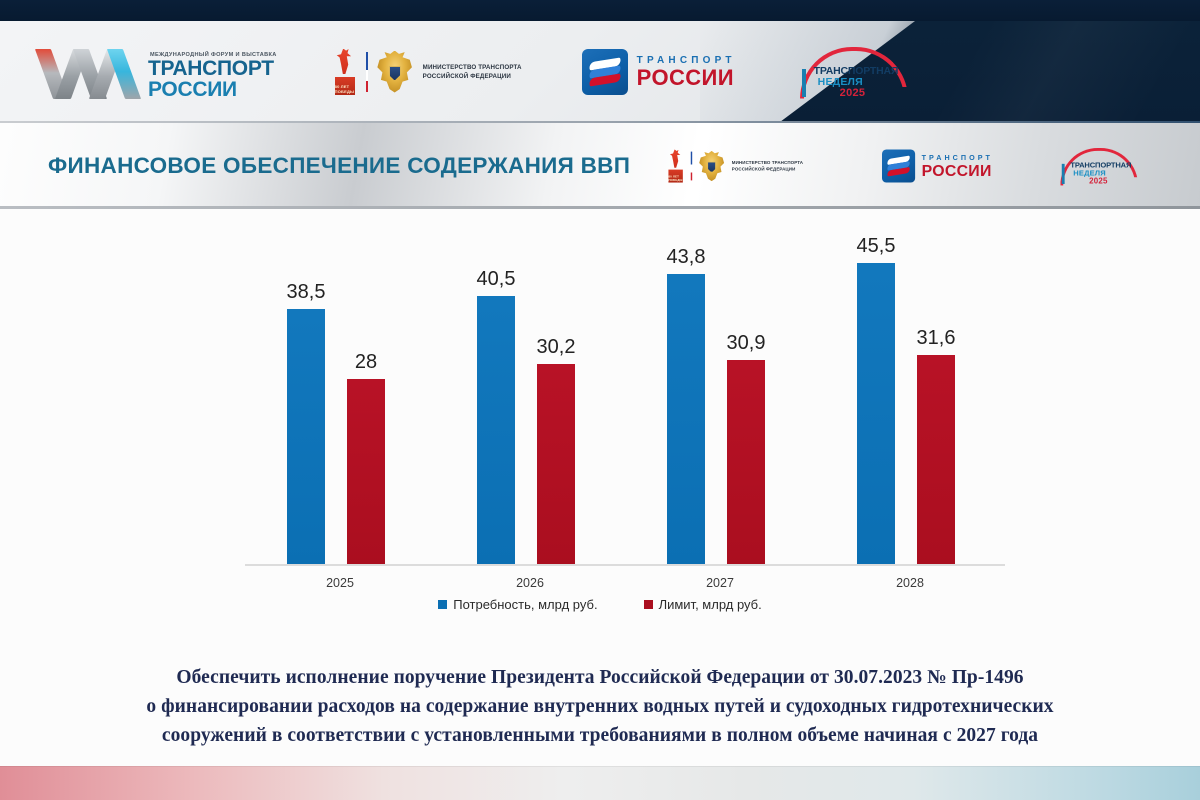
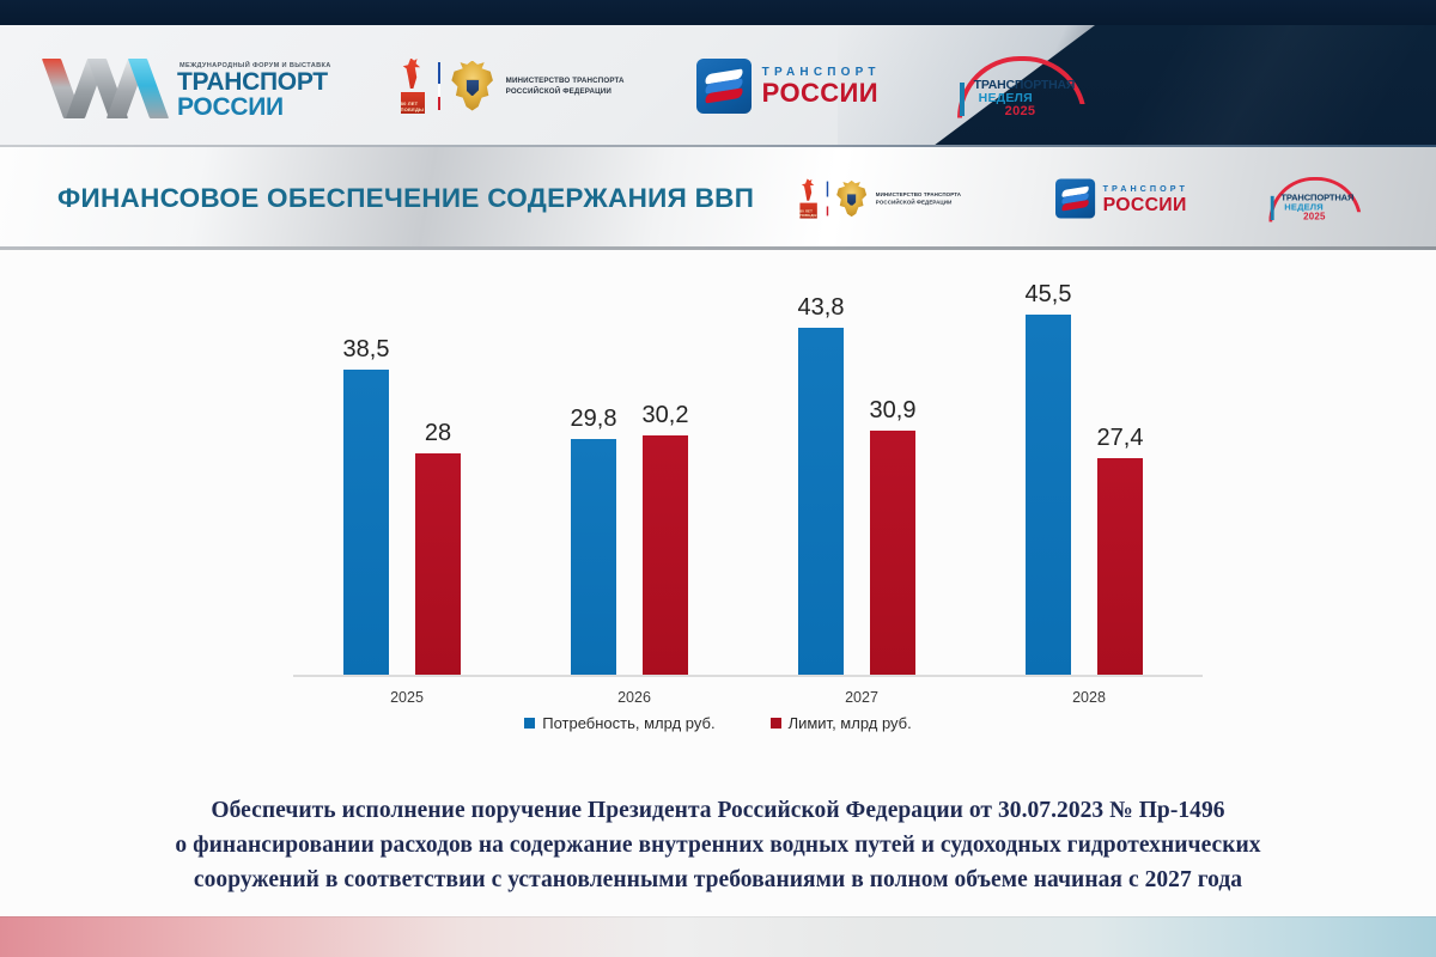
Потребность, млрд руб./2026: 40,5 -> 29,8
Лимит, млрд руб./2028: 31,6 -> 27,4
